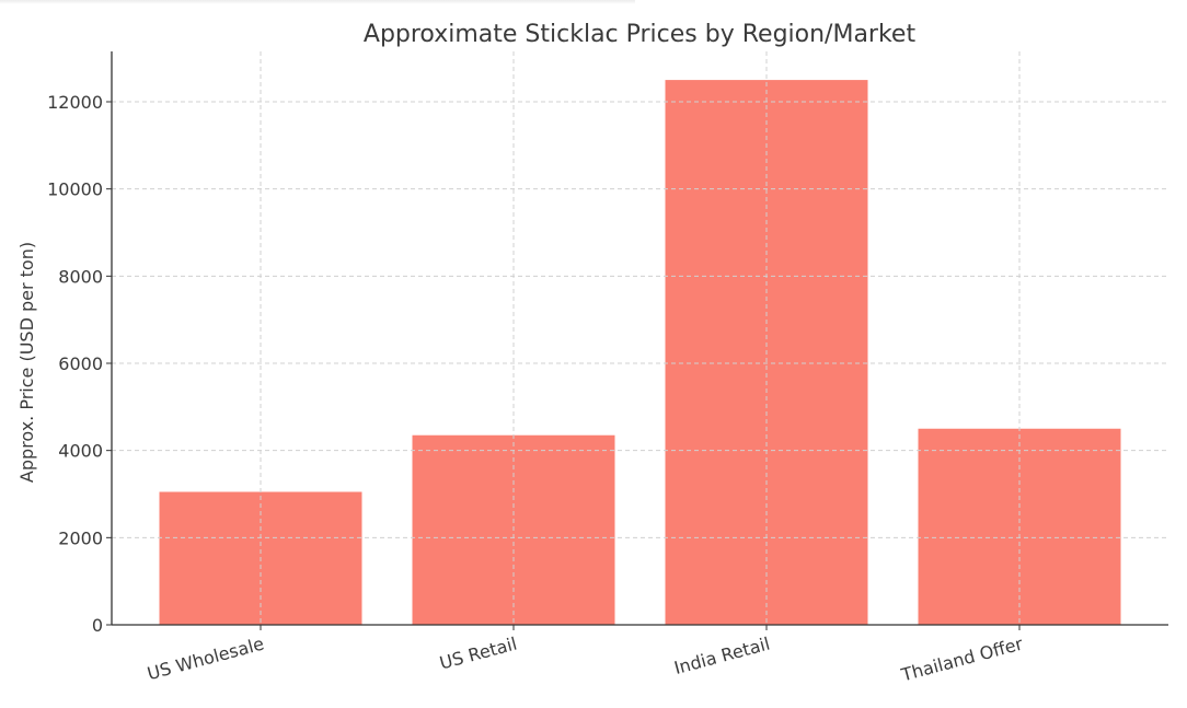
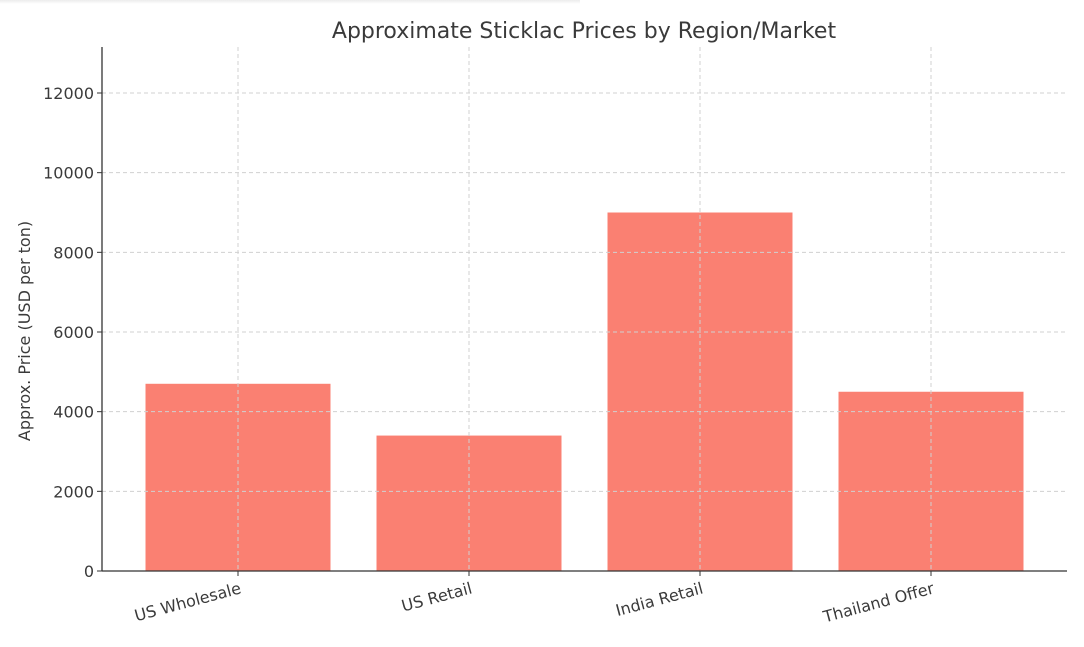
US Wholesale: 3000 -> 4700
US Retail: 4400 -> 3400
India Retail: 12500 -> 9000
